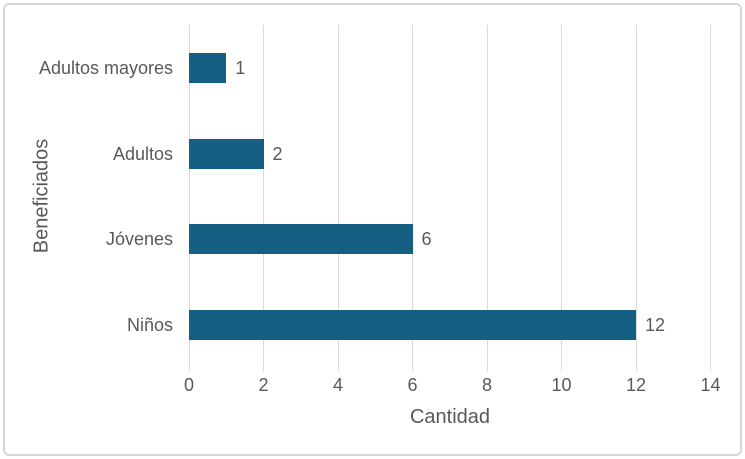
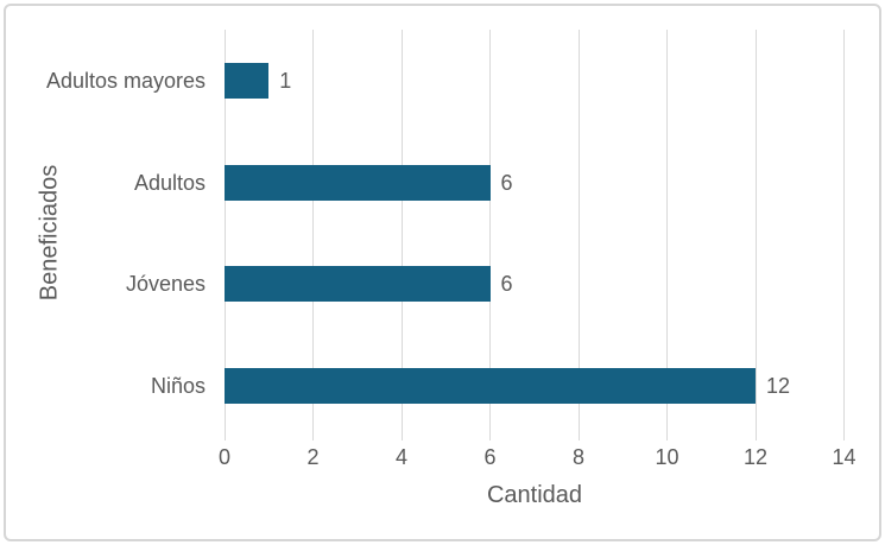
Adultos: 2 -> 6
